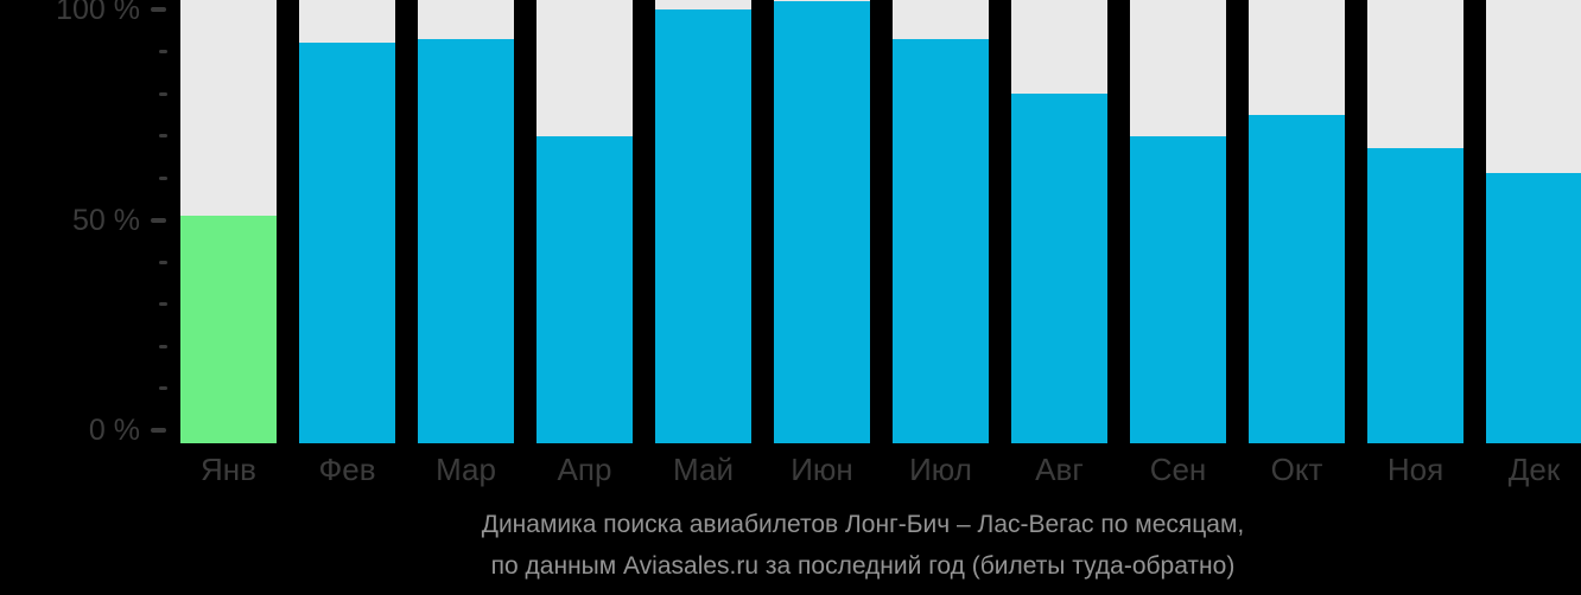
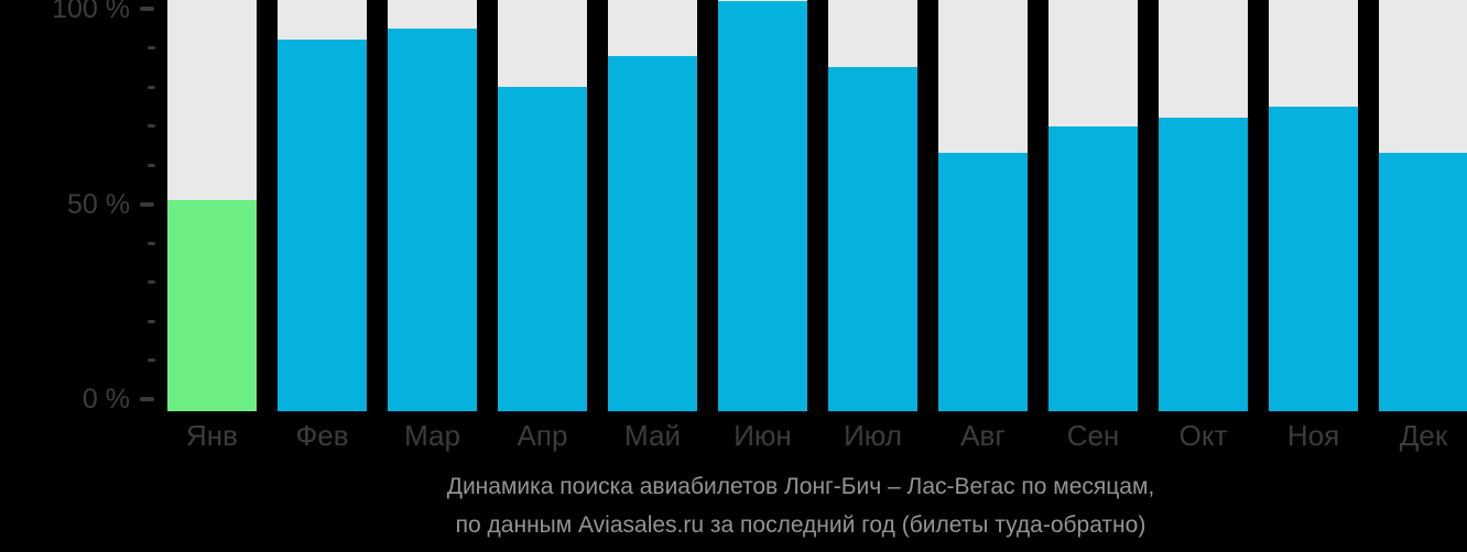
Мар: 93% -> 95%
Апр: 70% -> 80%
Май: 100% -> 88%
Июл: 93% -> 85%
Авг: 80% -> 63%
Окт: 75% -> 72%
Ноя: 67% -> 75%
Дек: 61% -> 63%
